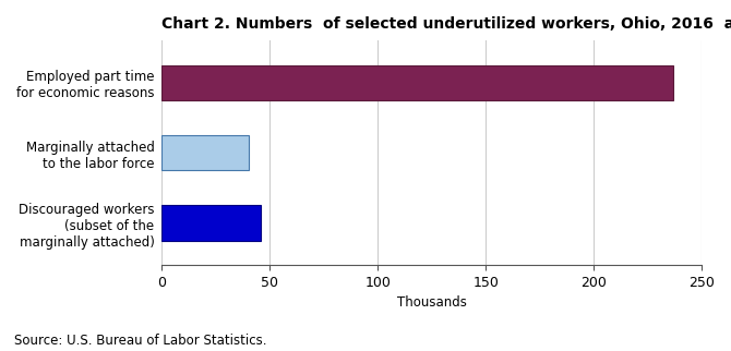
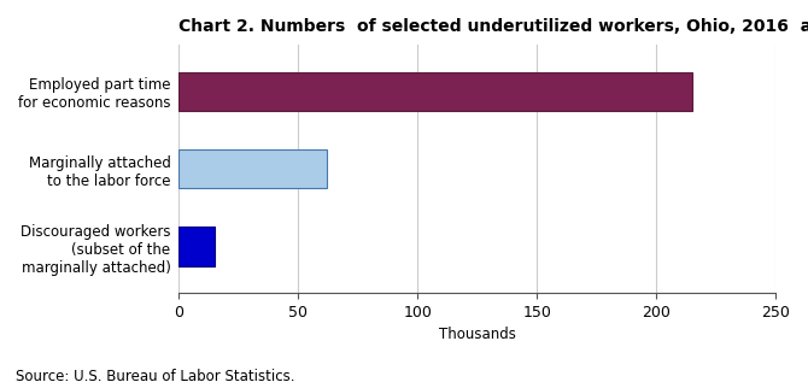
Employed part time for economic reasons: 237 -> 215
Marginally attached to the labor force: 40 -> 62
Discouraged workers (subset of the marginally attached): 46 -> 15
